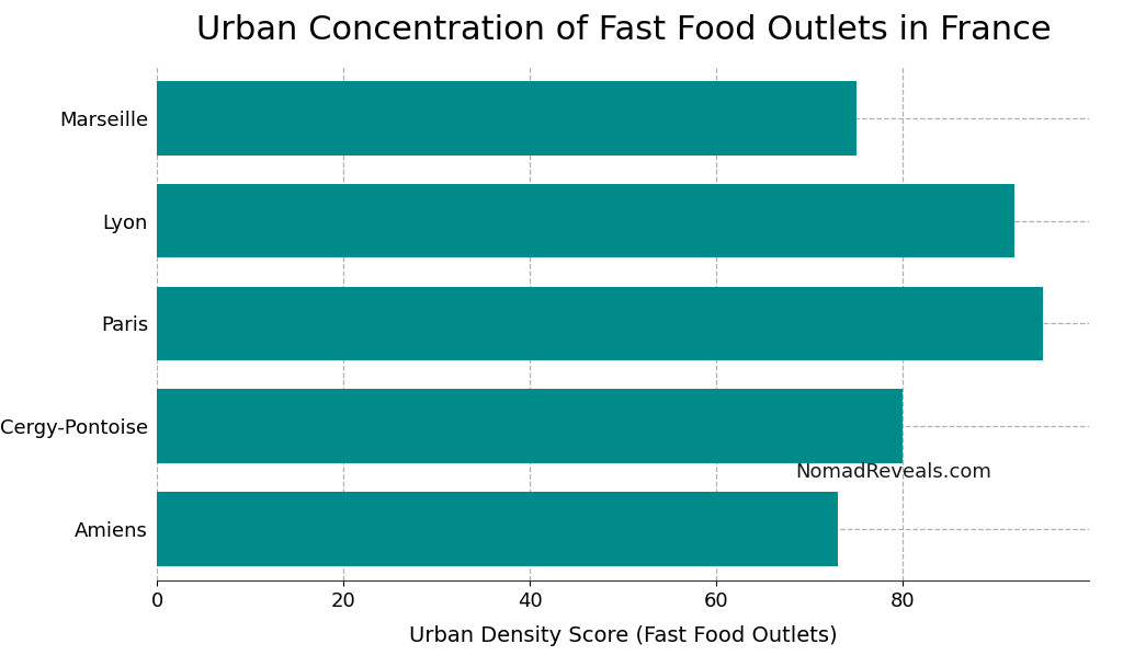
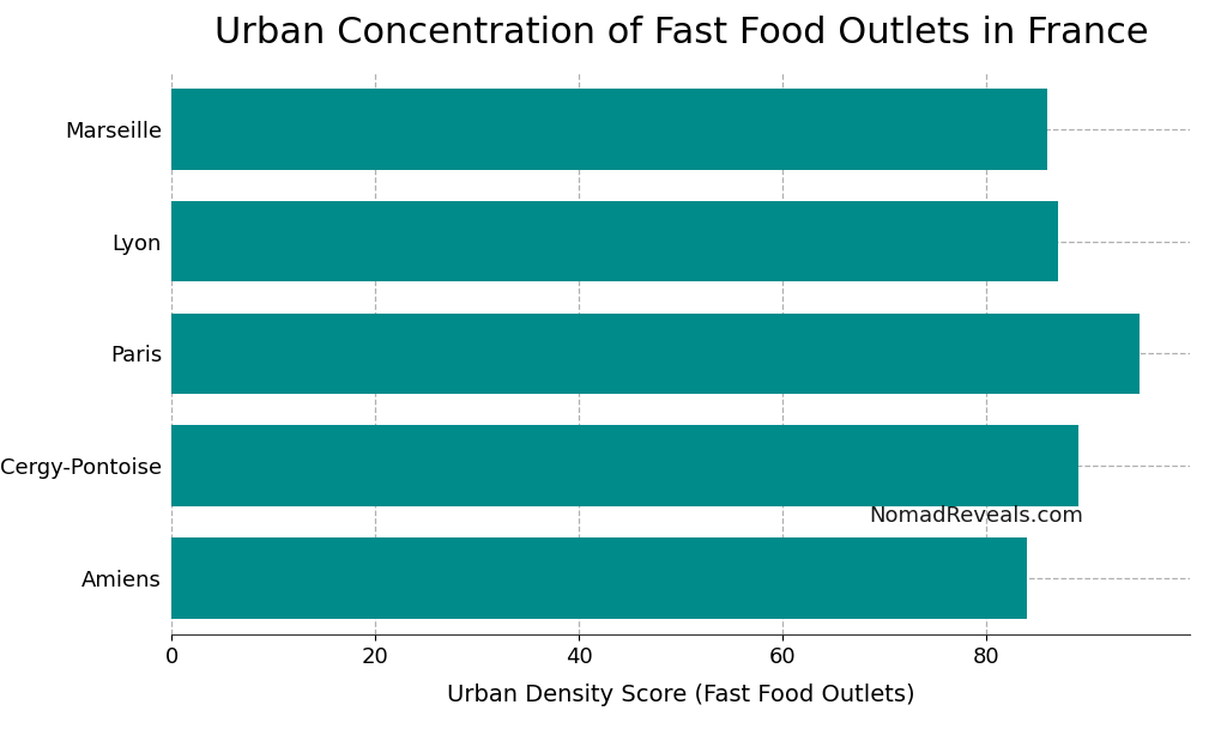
Marseille: 75 -> 86
Lyon: 92 -> 87
Cergy-Pontoise: 80 -> 89
Amiens: 73 -> 84
